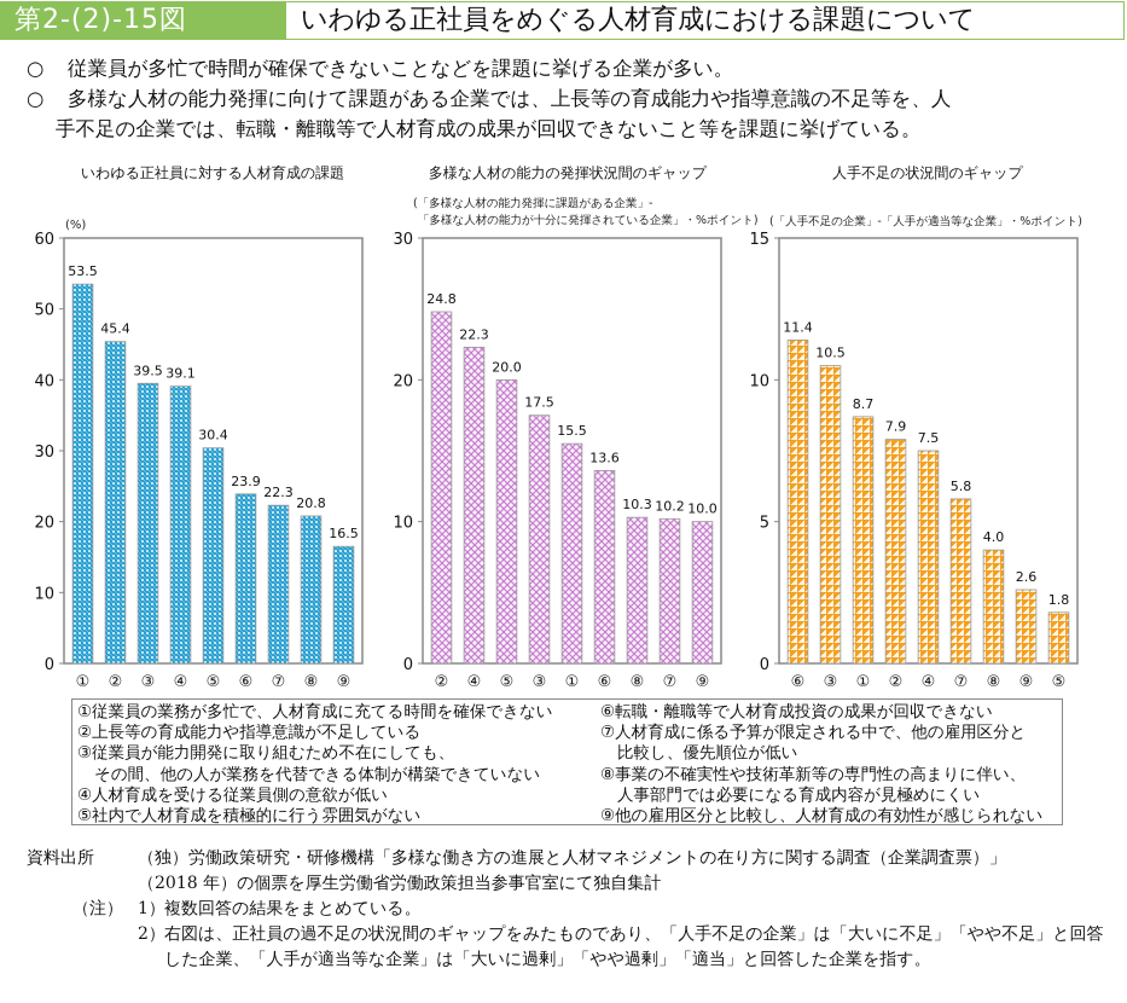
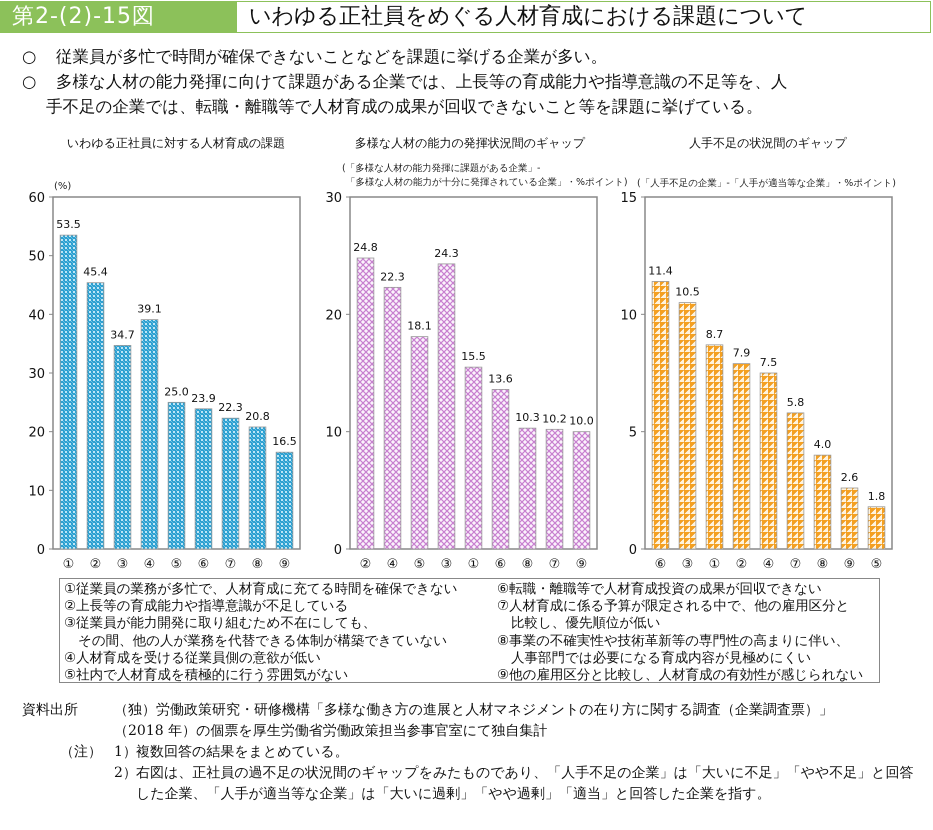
いわゆる正社員に対する人材育成の課題/③: 39.5 -> 34.7
いわゆる正社員に対する人材育成の課題/⑤: 30.4 -> 25.0
多様な人材の能力の発揮状況間のギャップ/⑤: 20.0 -> 18.1
多様な人材の能力の発揮状況間のギャップ/③: 17.5 -> 24.3
